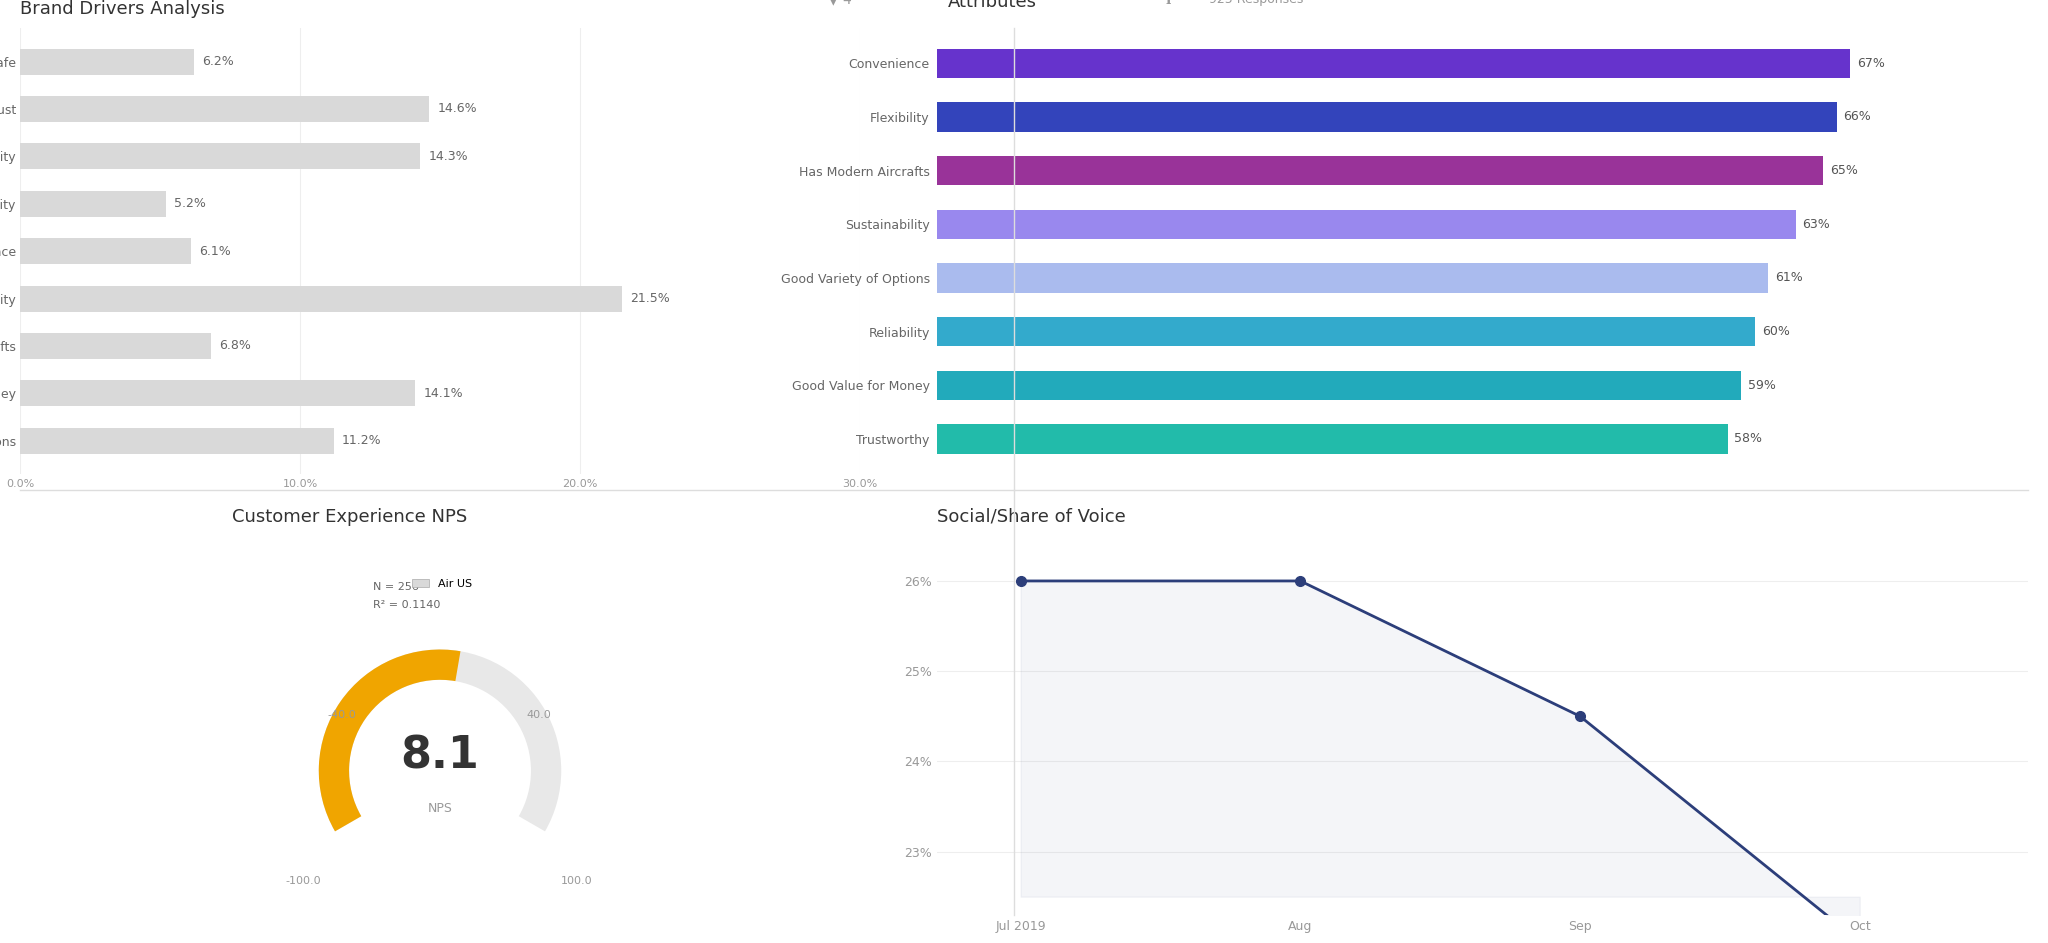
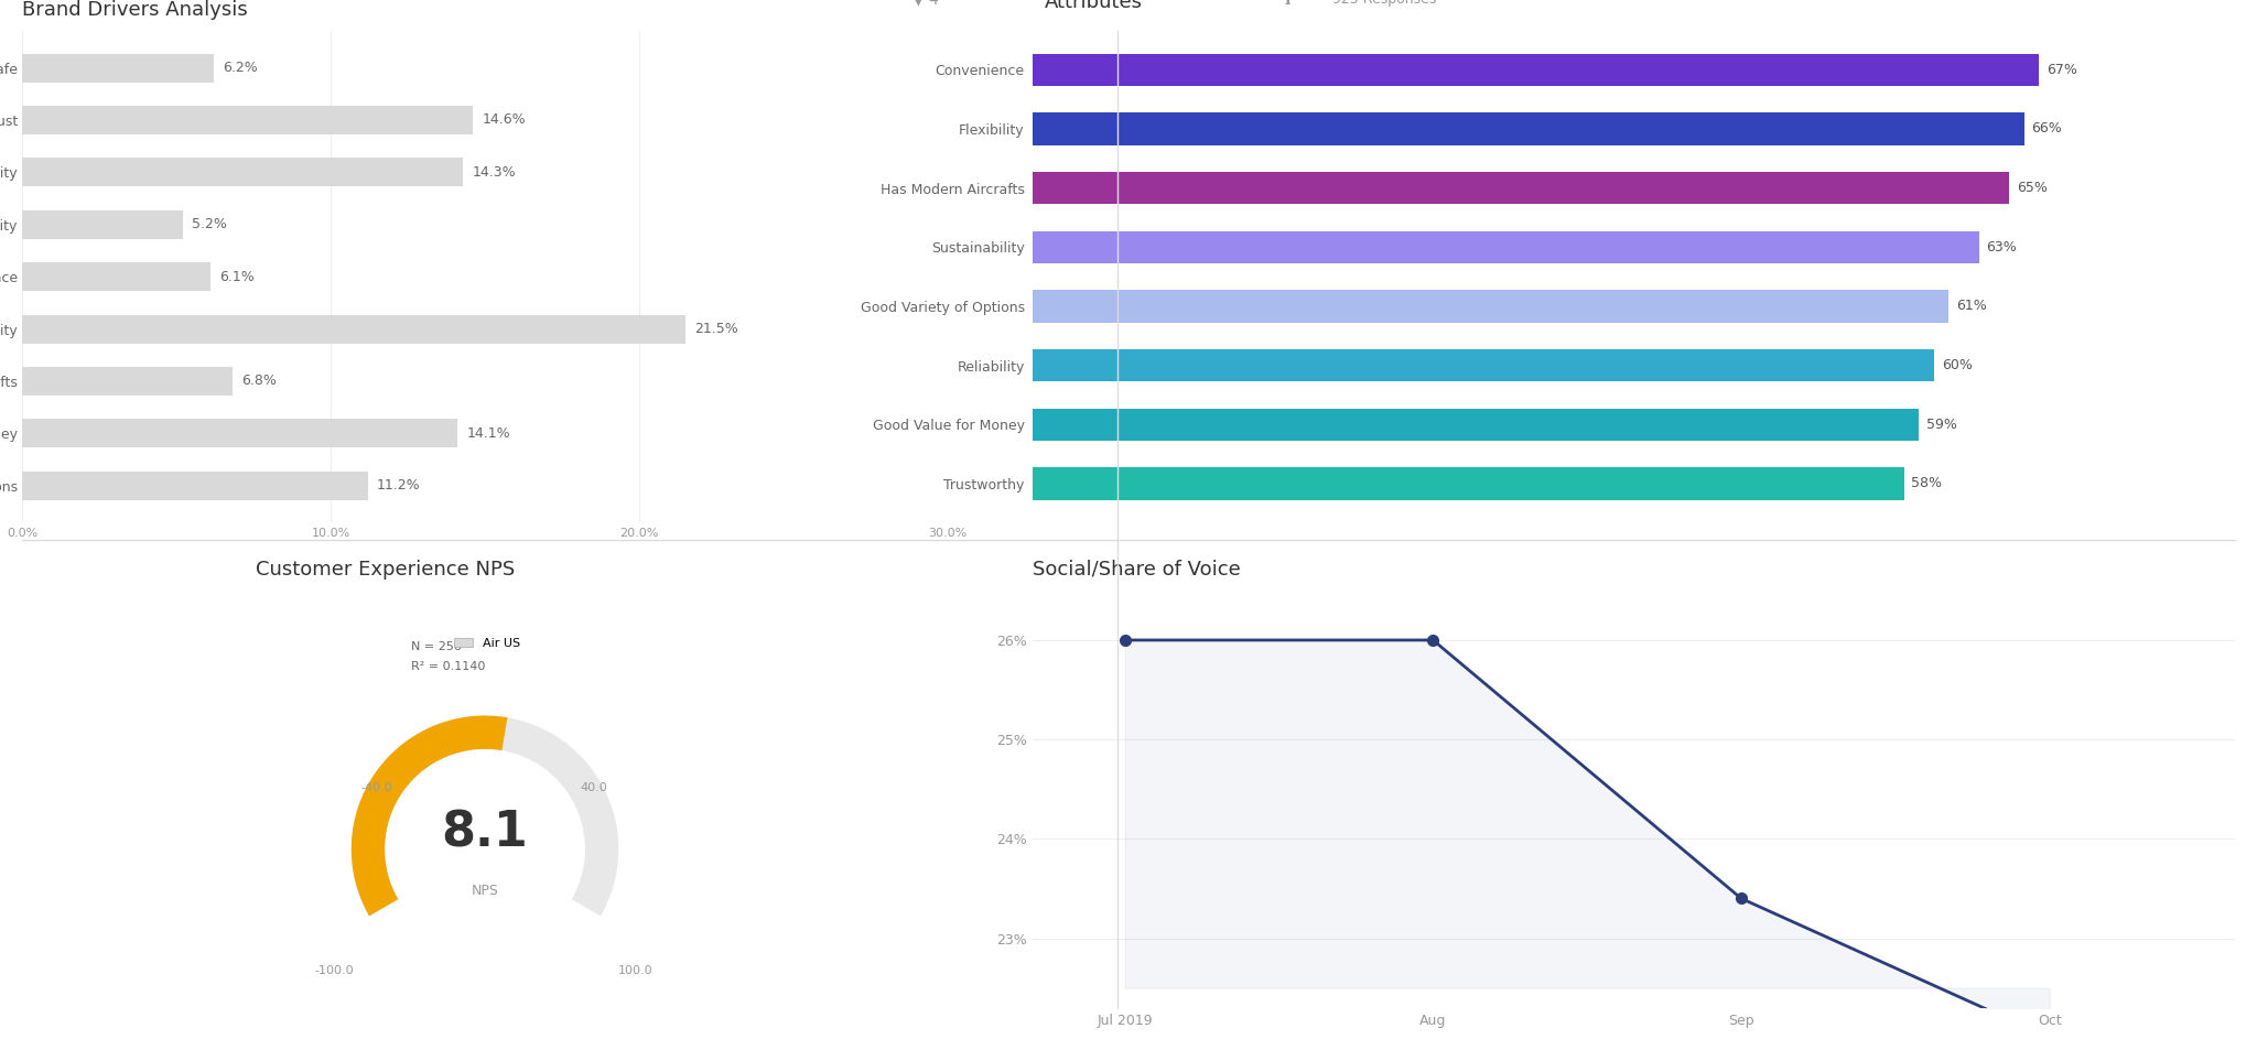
Social/Share of Voice/Sep: 24.5% -> 23.4%
